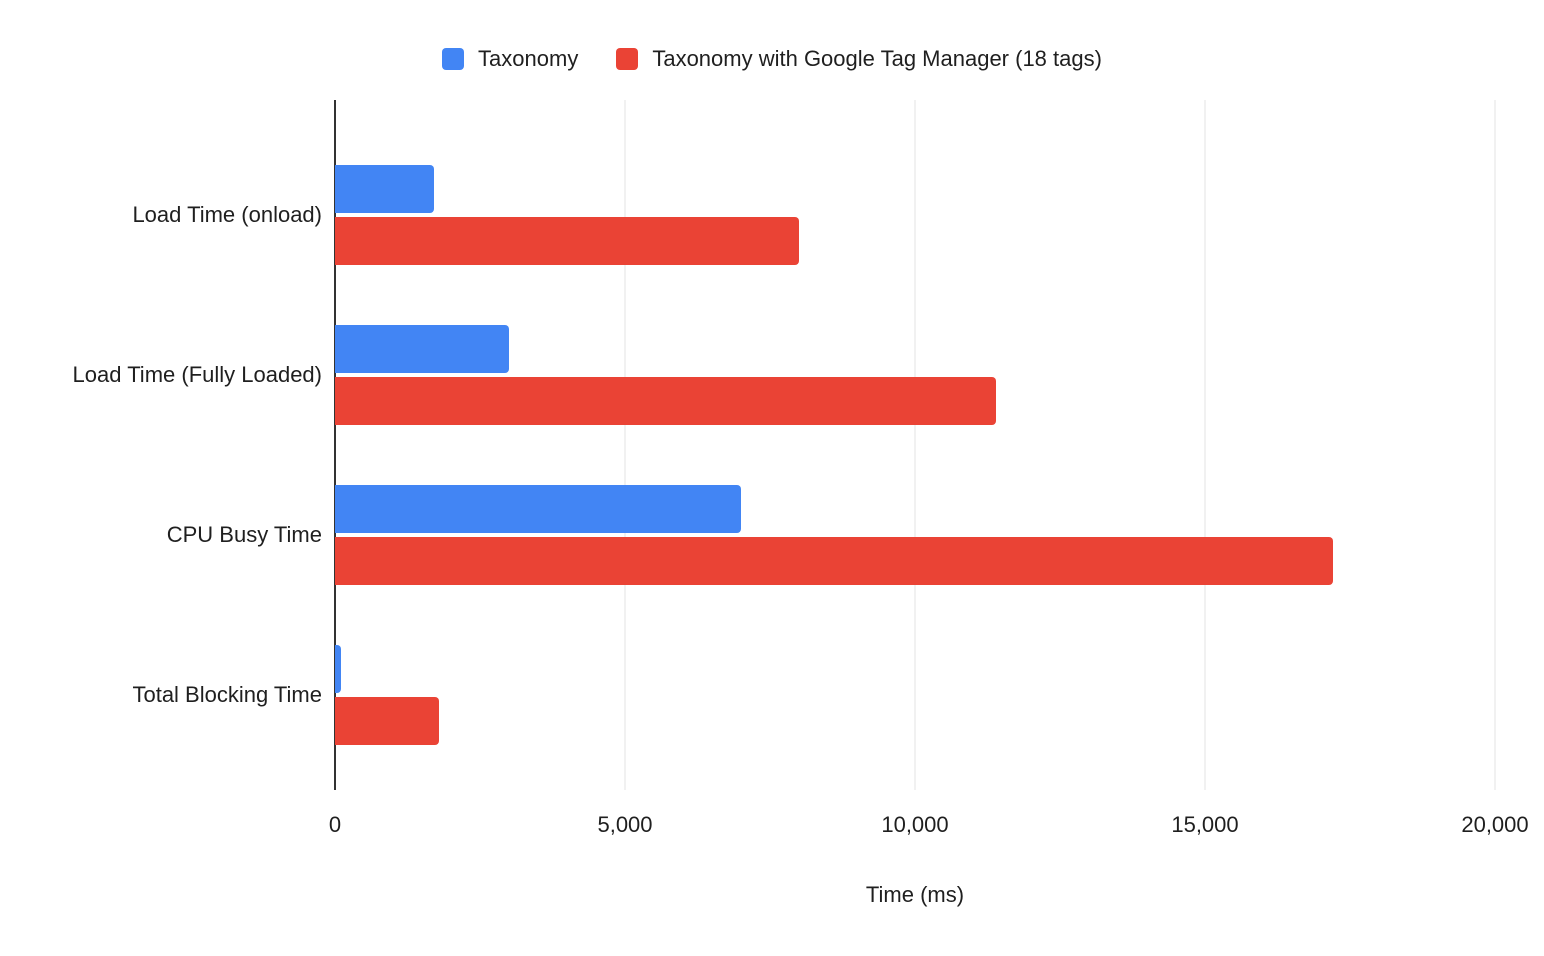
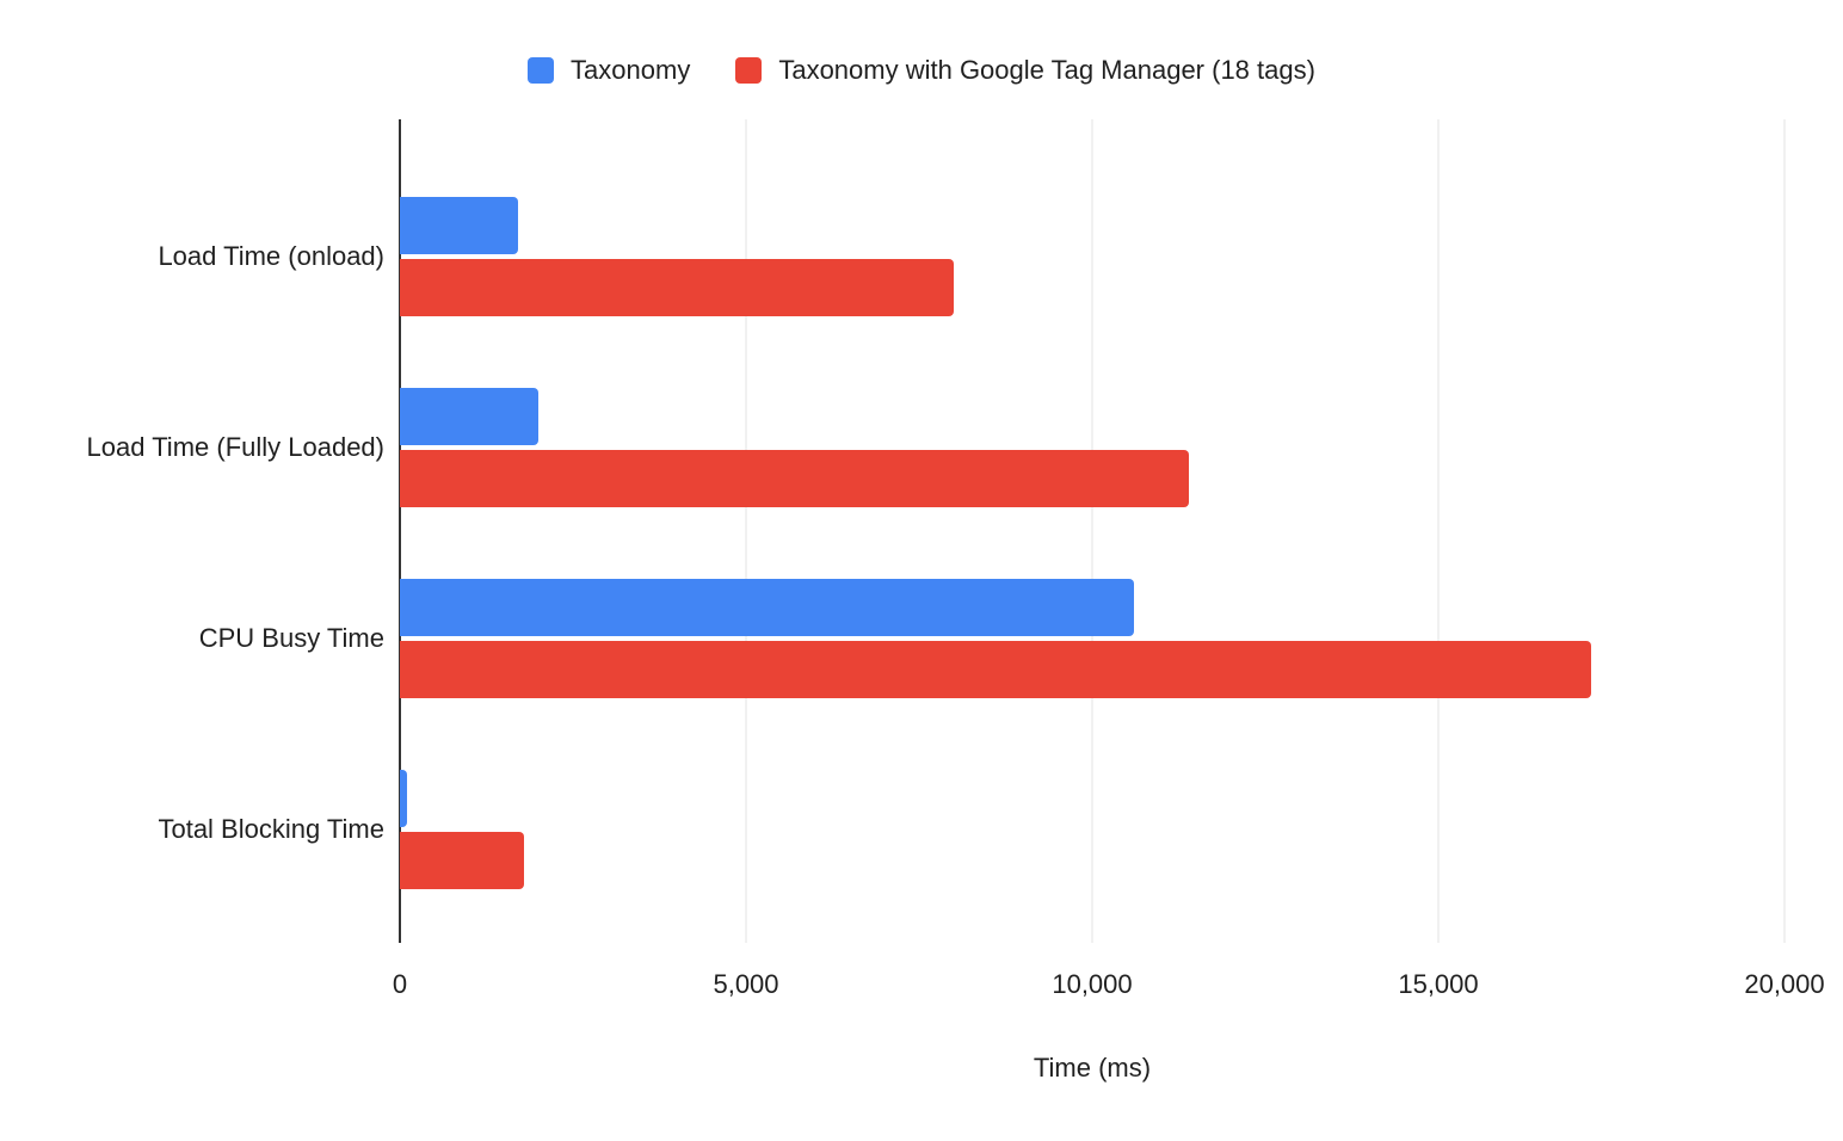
Taxonomy/Load Time (Fully Loaded): 3000 -> 2000
Taxonomy/CPU Busy Time: 7000 -> 10600
